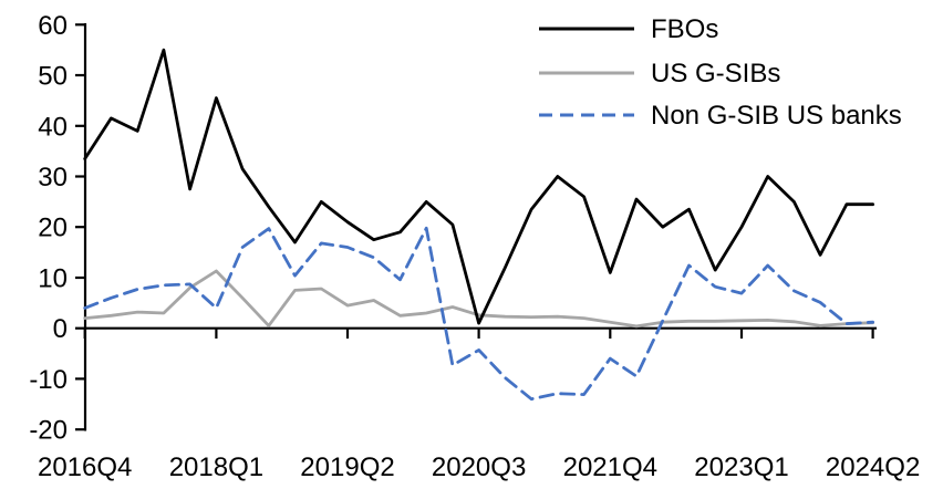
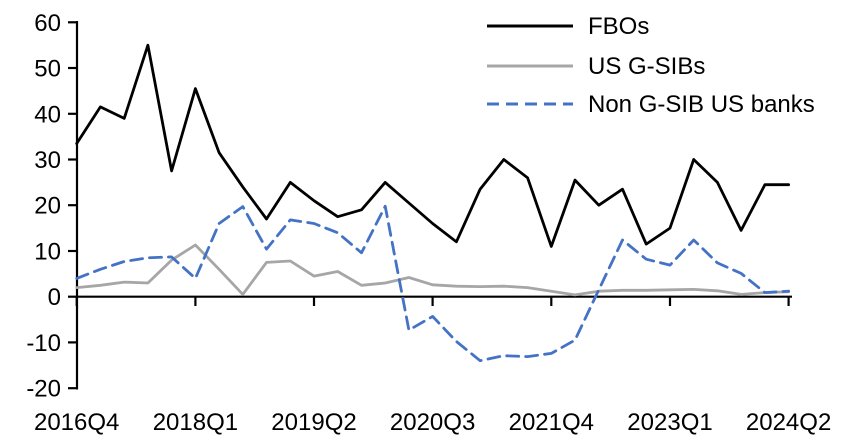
FBOs/2020Q3: 1 -> 16
Non G-SIB US banks/2021Q4: -6 -> -12
FBOs/2023Q1: 20 -> 15
